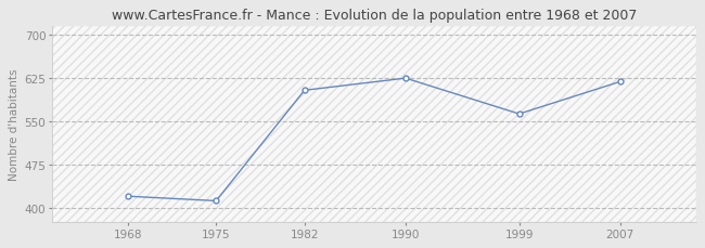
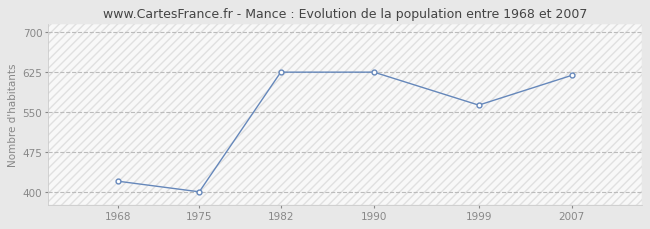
1975: 412 -> 400
1982: 604 -> 625
